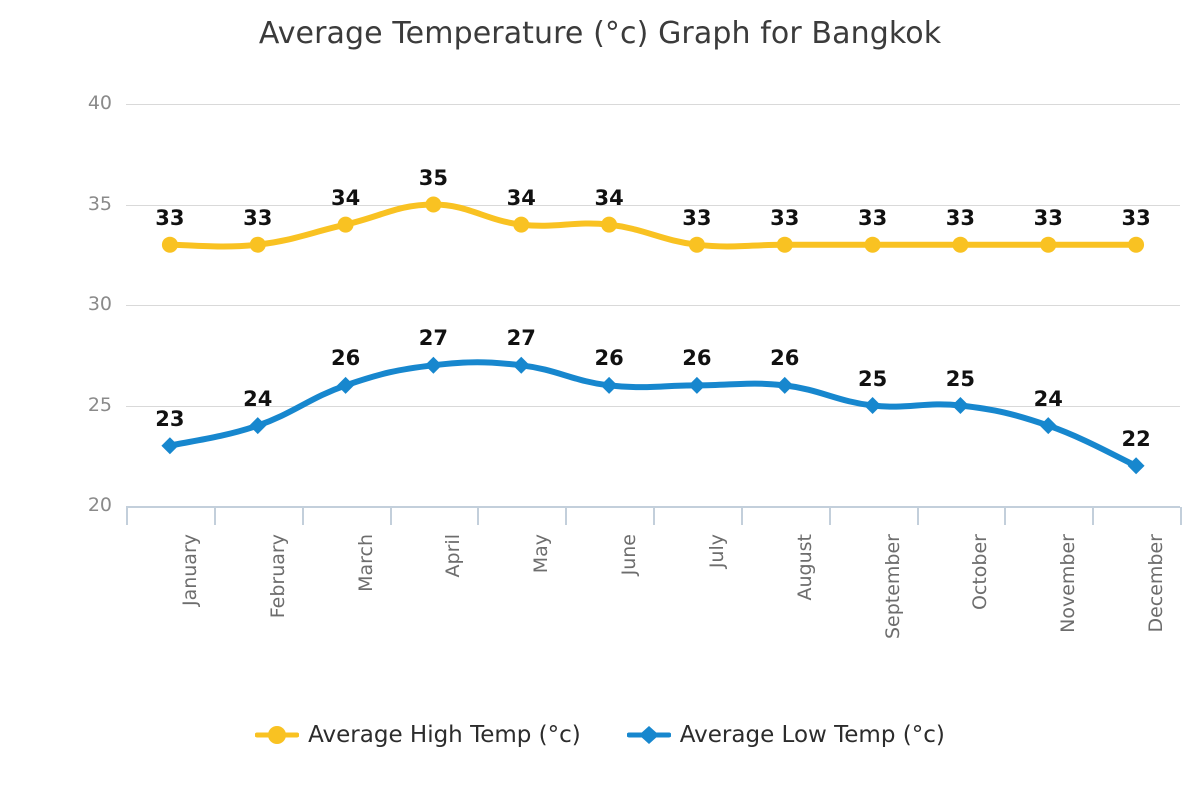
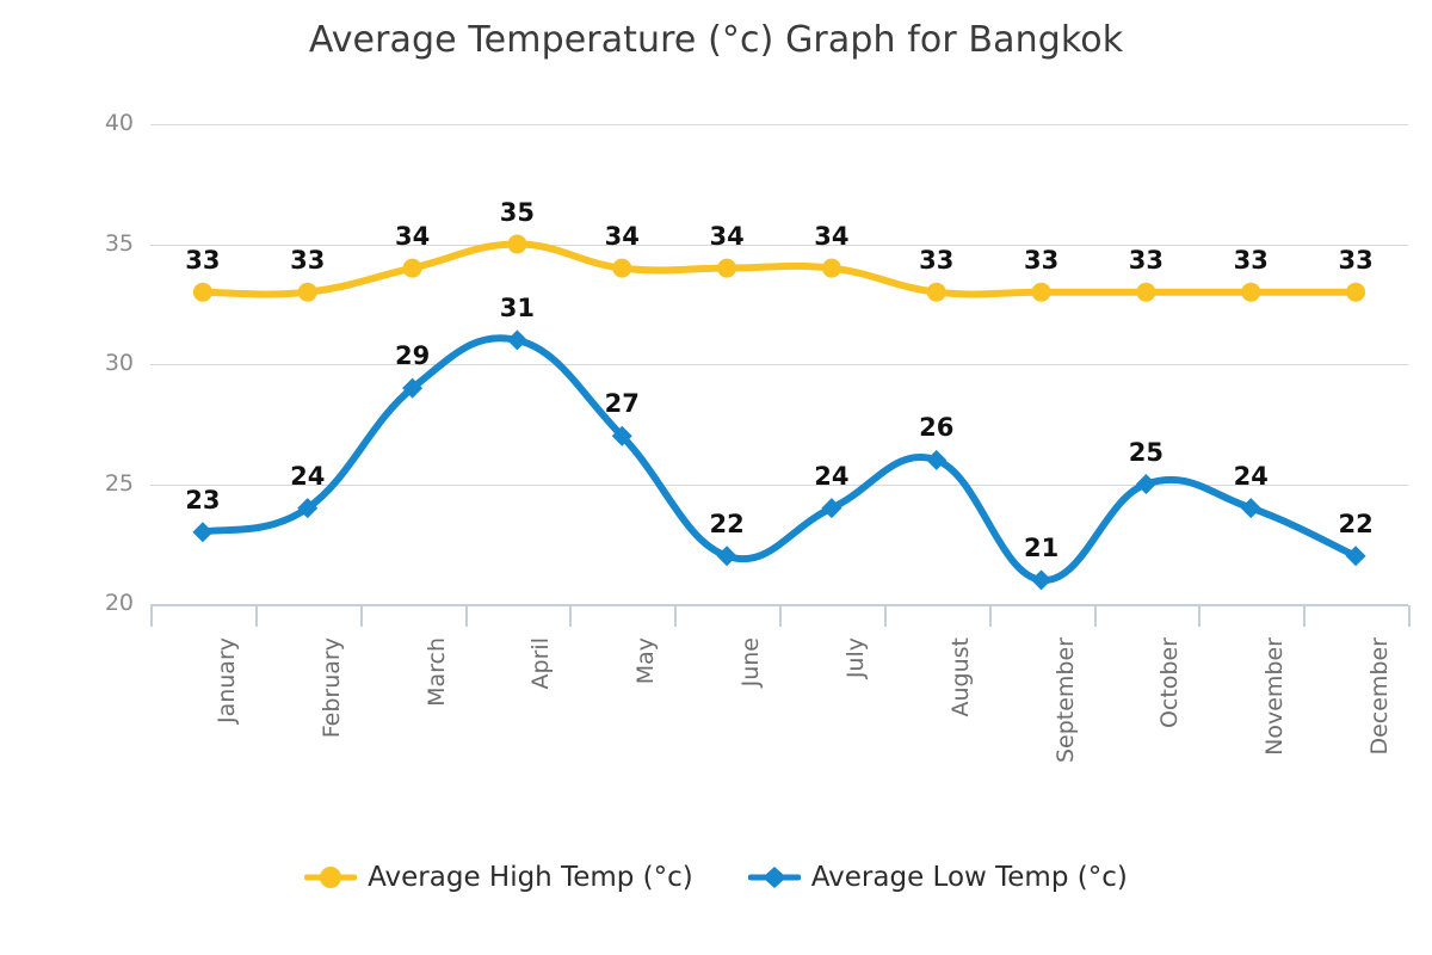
Average Low Temp (°c)/March: 26 -> 29
Average Low Temp (°c)/April: 27 -> 31
Average Low Temp (°c)/June: 26 -> 22
Average High Temp (°c)/July: 33 -> 34
Average Low Temp (°c)/July: 26 -> 24
Average Low Temp (°c)/September: 25 -> 21
